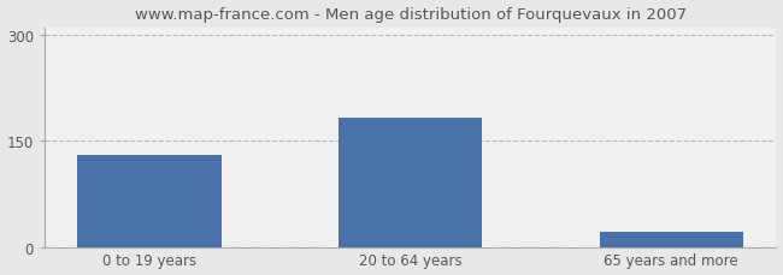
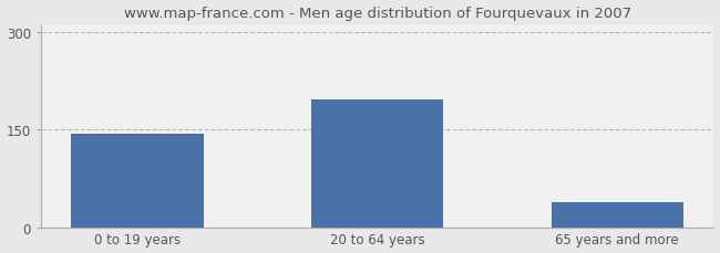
0 to 19 years: 130 -> 144
20 to 64 years: 182 -> 196
65 years and more: 22 -> 38
